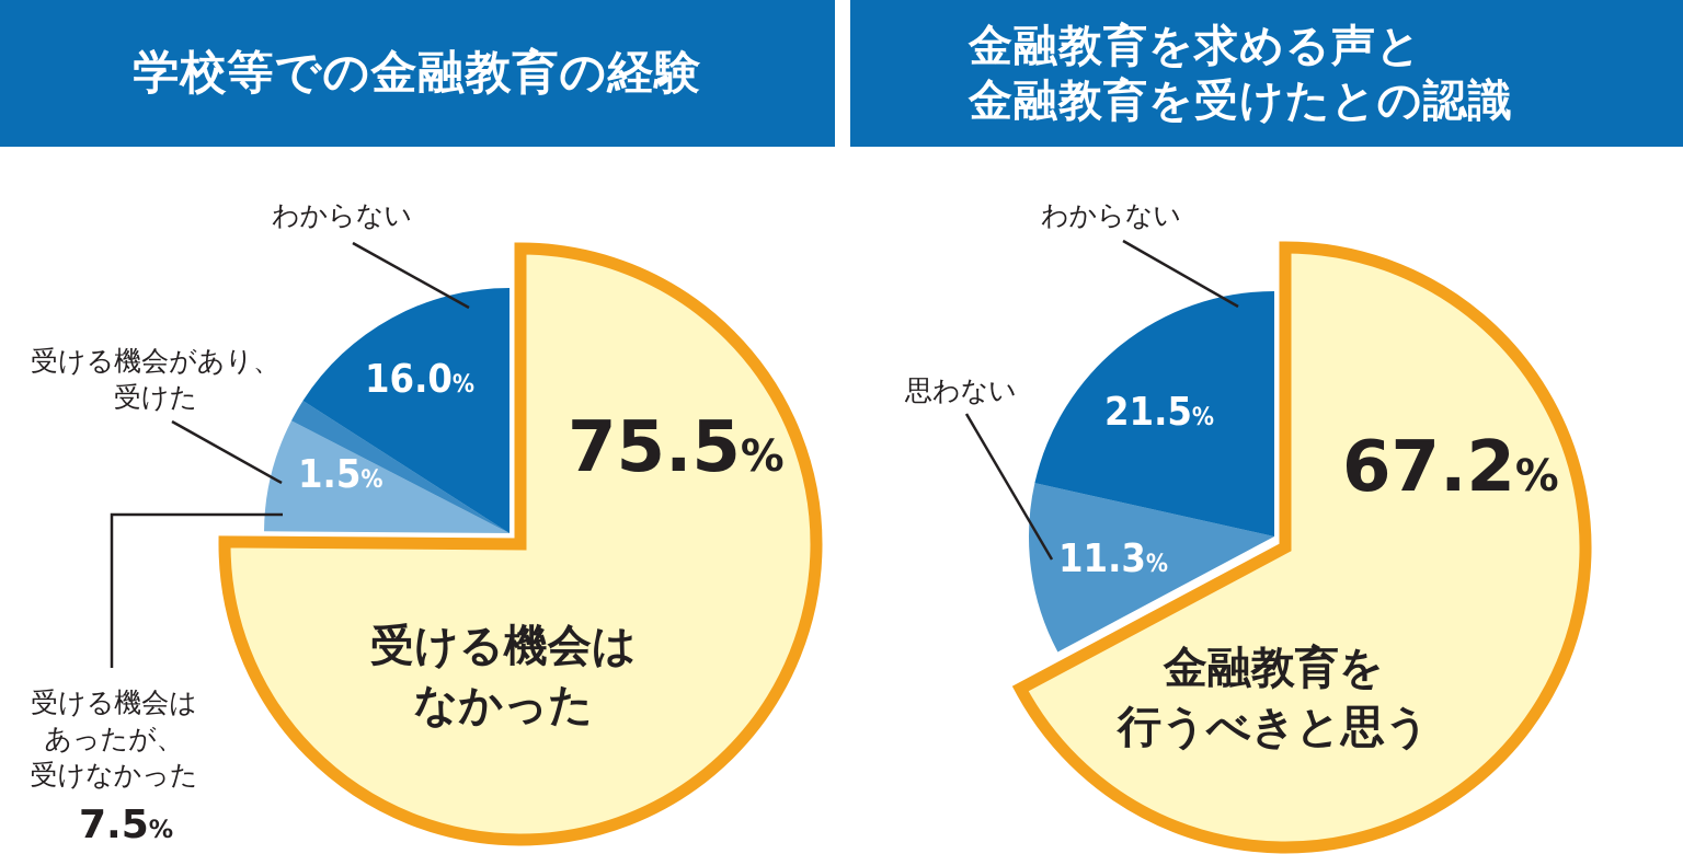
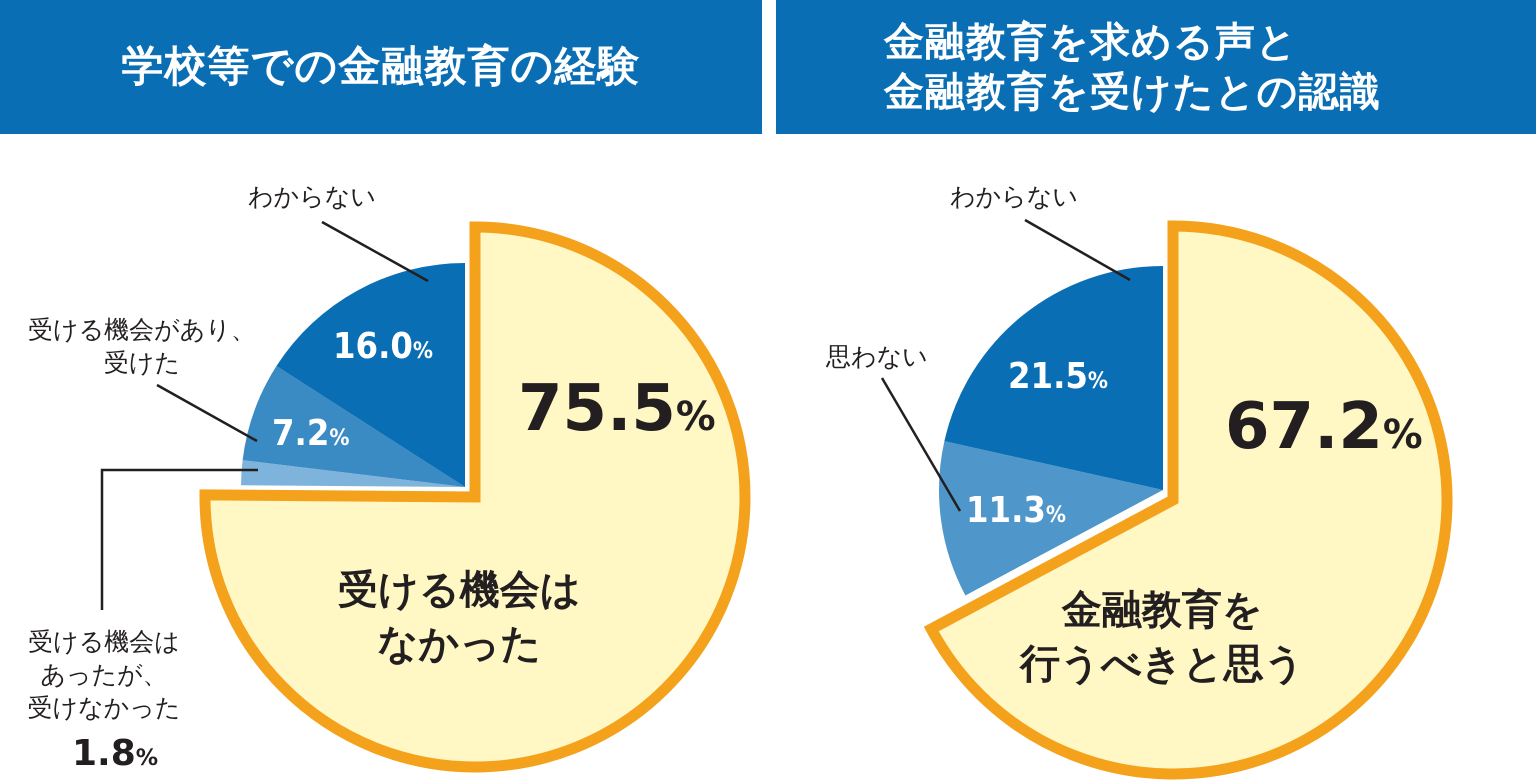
学校等での金融教育の経験/受ける機会はあったが、受けなかった: 7.5 -> 1.8
学校等での金融教育の経験/受ける機会があり、受けた: 1.5 -> 7.2
